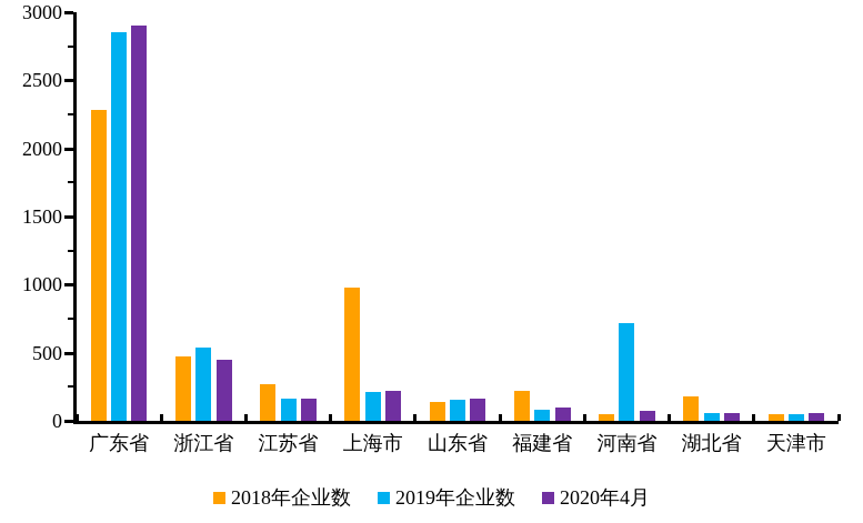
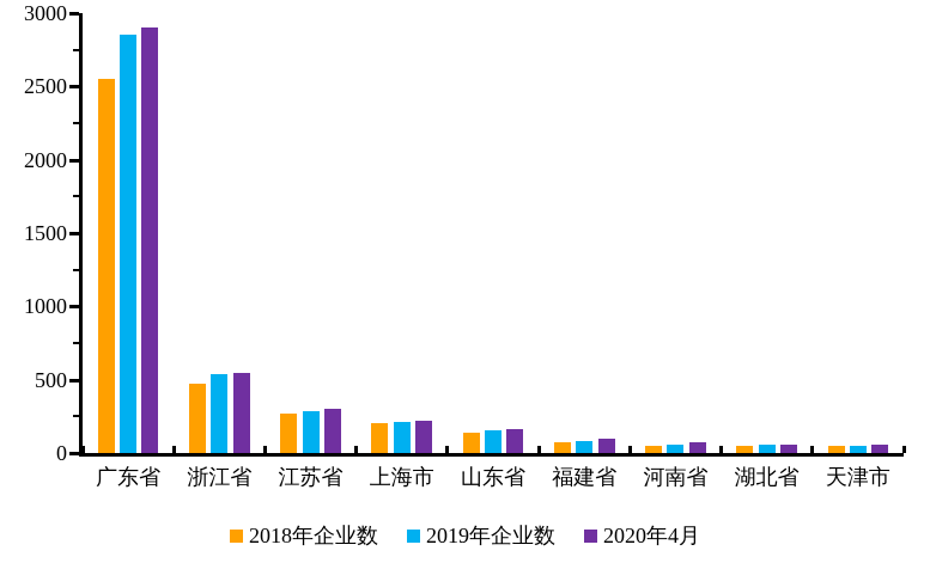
2018年企业数/广东省: 2280 -> 2550
2020年4月/浙江省: 450 -> 550
2019年企业数/江苏省: 160 -> 290
2020年4月/江苏省: 160 -> 300
2018年企业数/上海市: 980 -> 200
2018年企业数/福建省: 220 -> 70
2019年企业数/河南省: 720 -> 60
2018年企业数/湖北省: 180 -> 50
